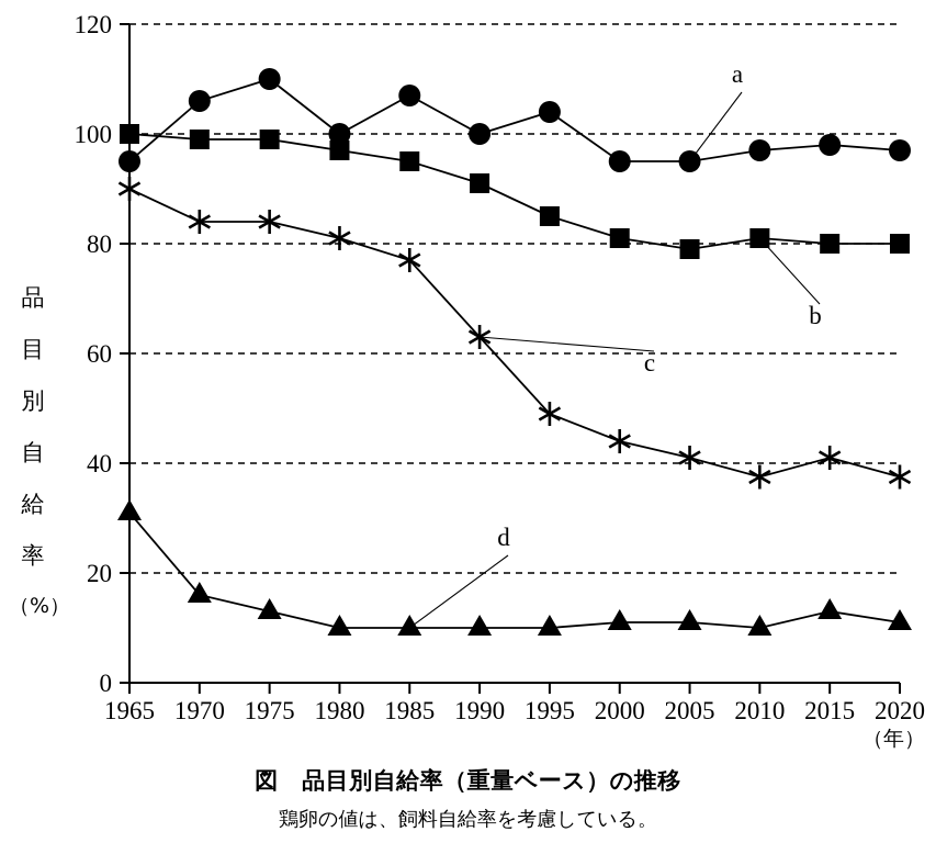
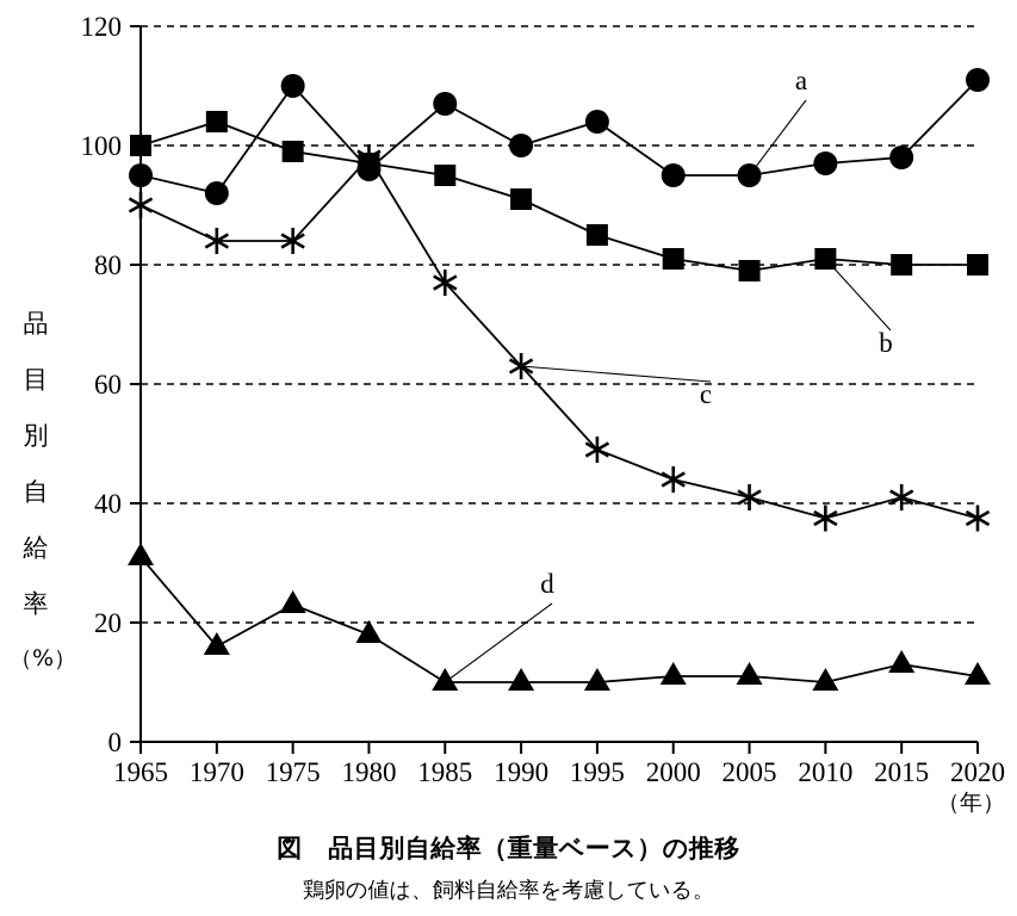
a/1970: 106 -> 92
b/1970: 99 -> 104
d/1975: 13 -> 23
a/1980: 100 -> 96
c/1980: 81 -> 98
d/1980: 10 -> 18
a/2020: 97 -> 111
